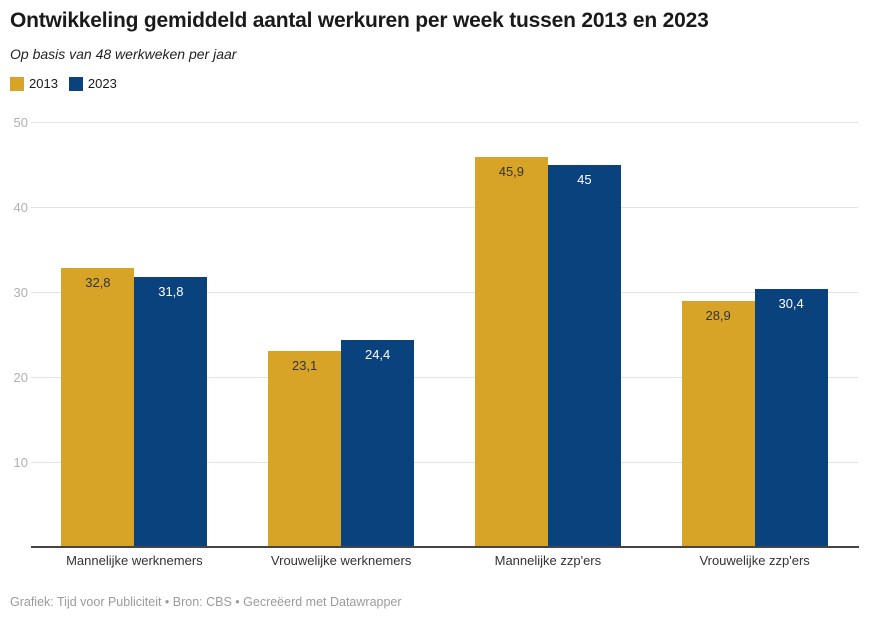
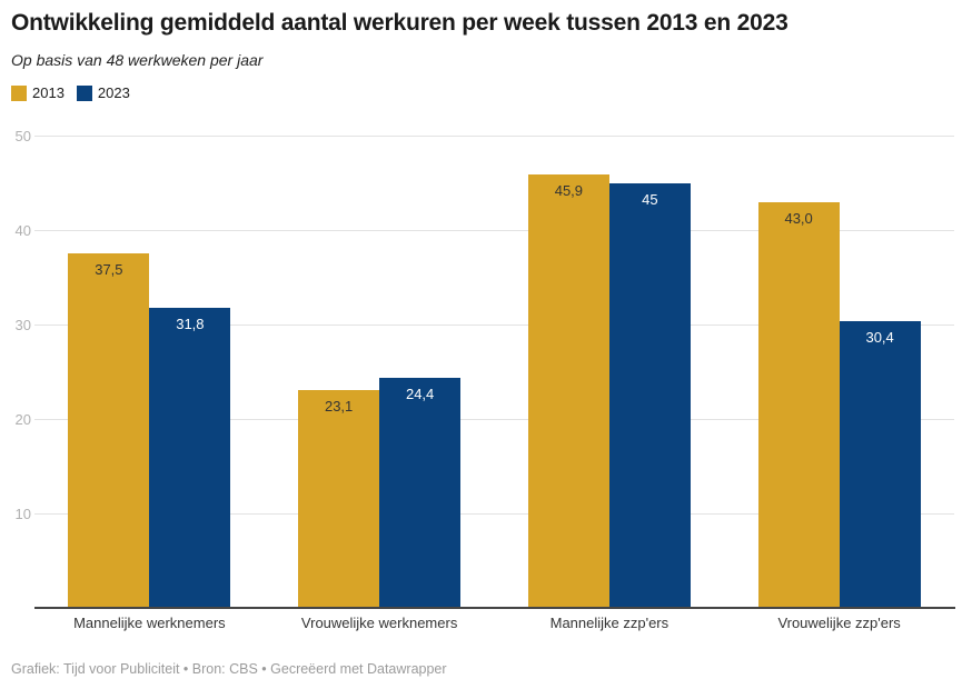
2013/Mannelijke werknemers: 32,8 -> 37,5
2013/Vrouwelijke zzp'ers: 28,9 -> 43,0
